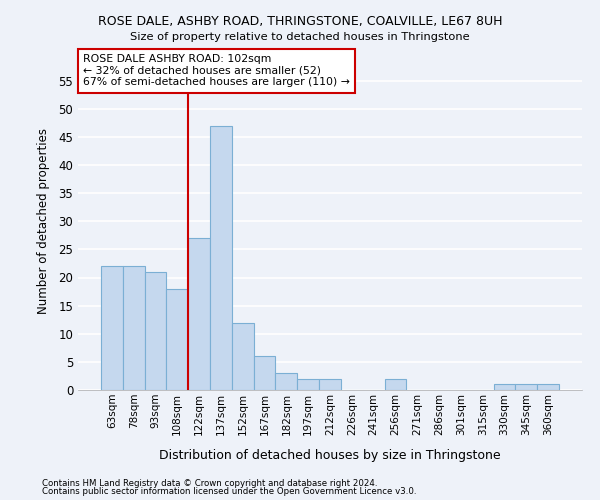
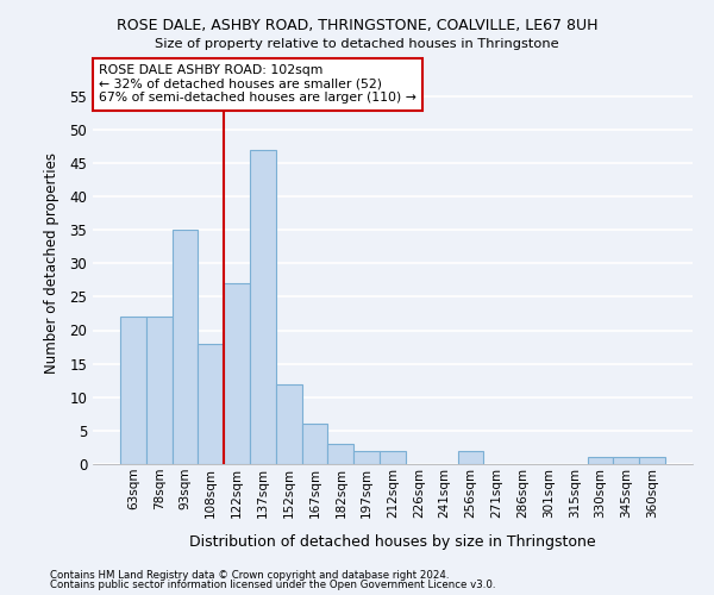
93sqm: 21 -> 35
